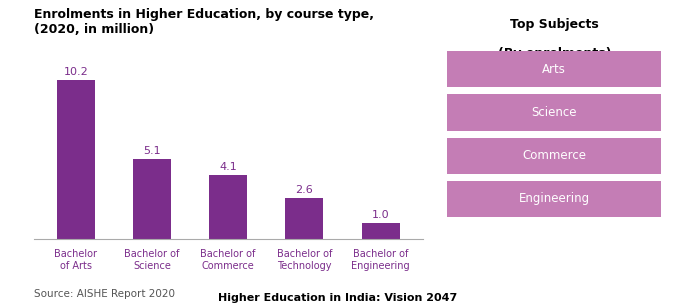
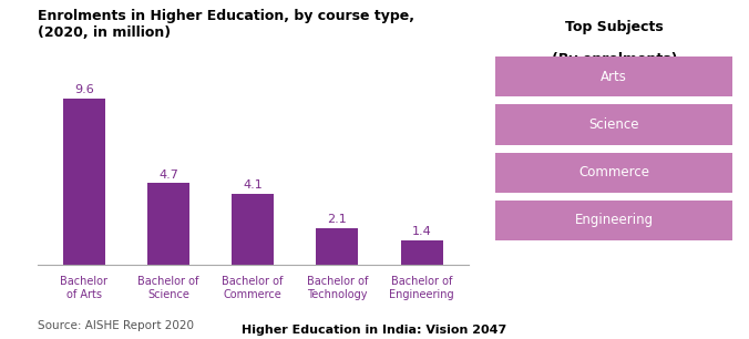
Bachelor of Arts: 10.2 -> 9.6
Bachelor of Science: 5.1 -> 4.7
Bachelor of Technology: 2.6 -> 2.1
Bachelor of Engineering: 1.0 -> 1.4
